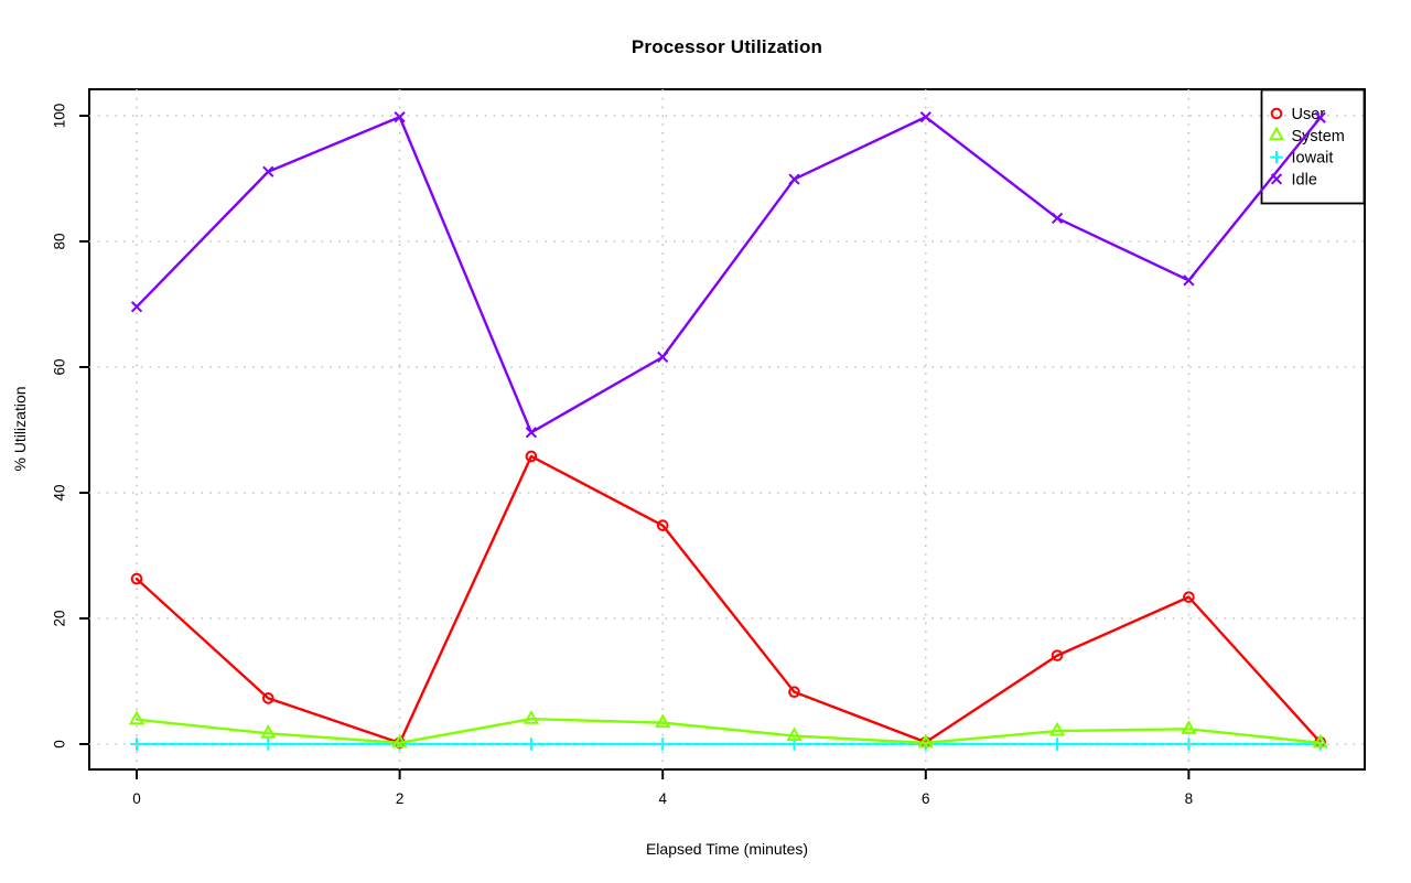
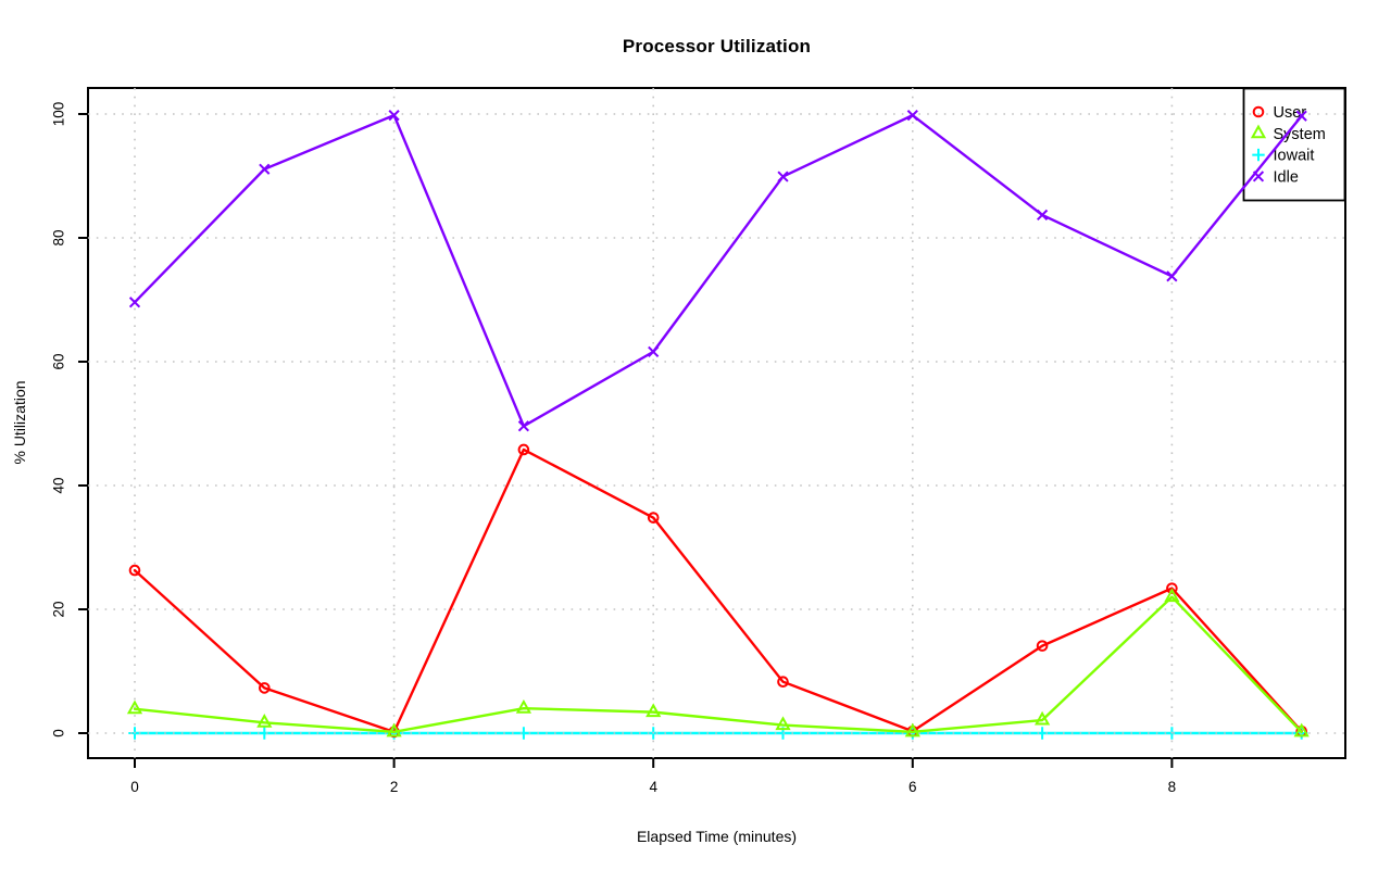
System/8: 2 -> 22
